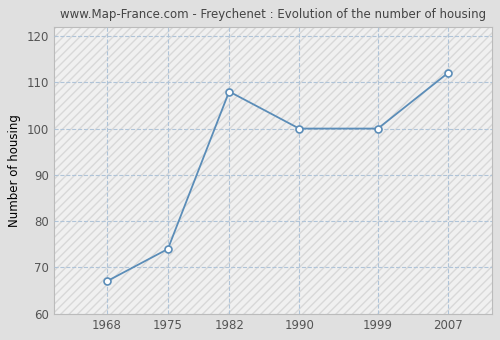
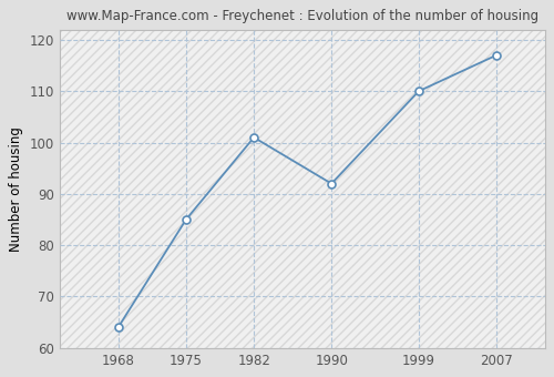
1968: 67 -> 64
1975: 74 -> 85
1982: 108 -> 101
1990: 100 -> 92
1999: 100 -> 110
2007: 112 -> 117
